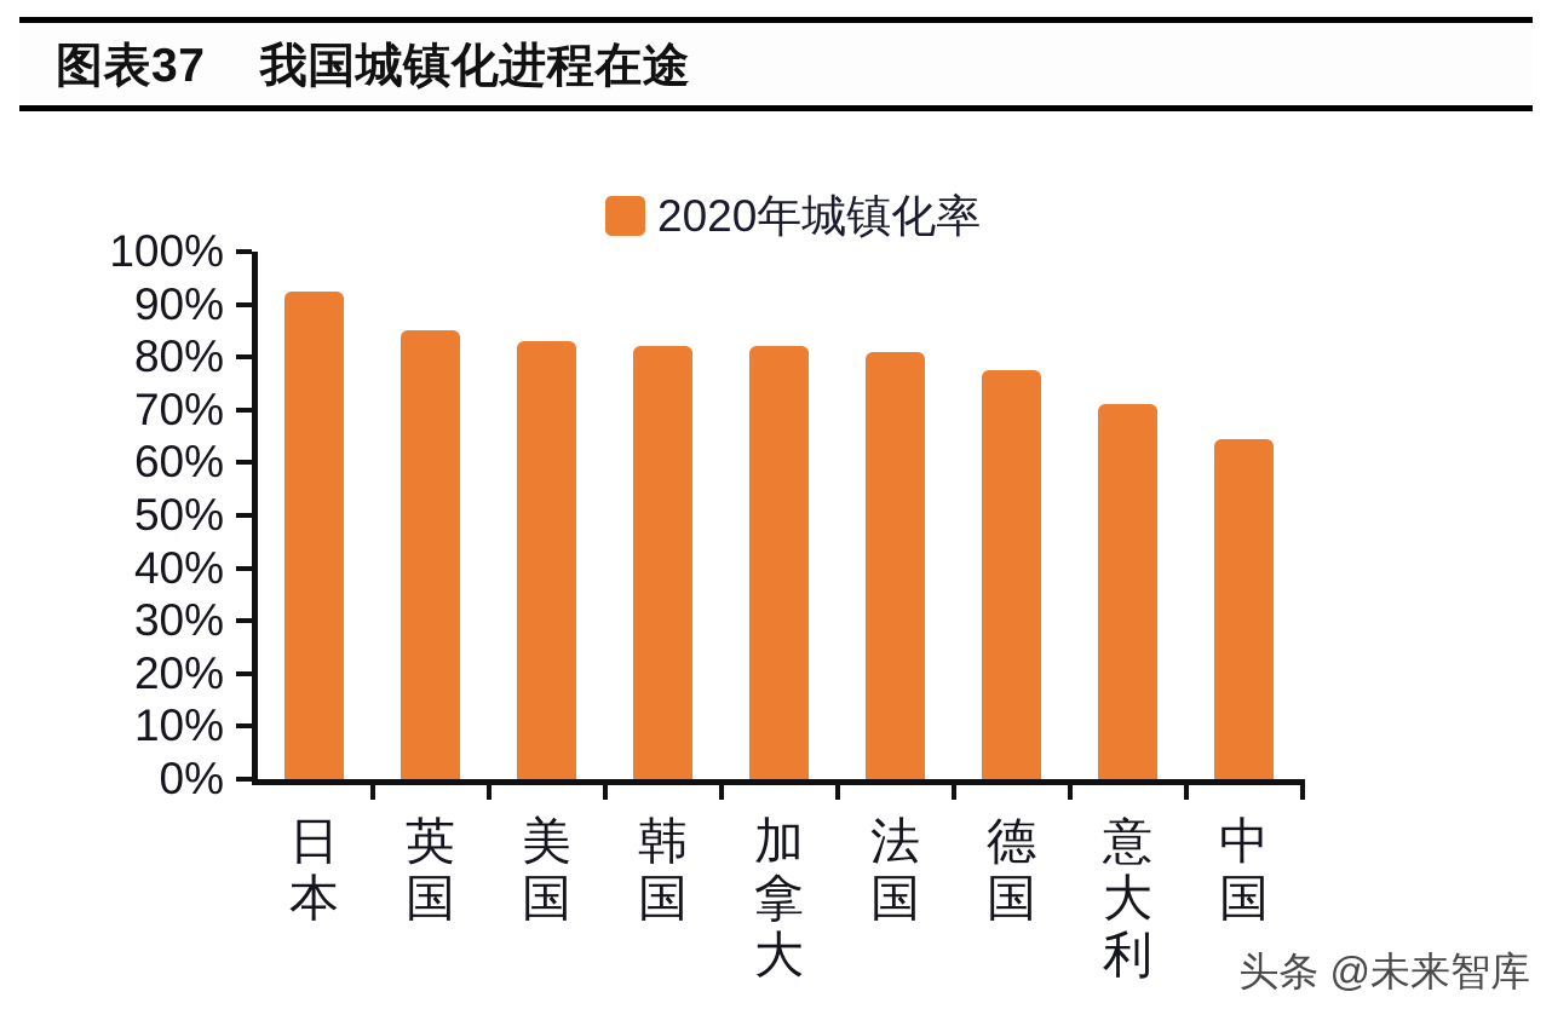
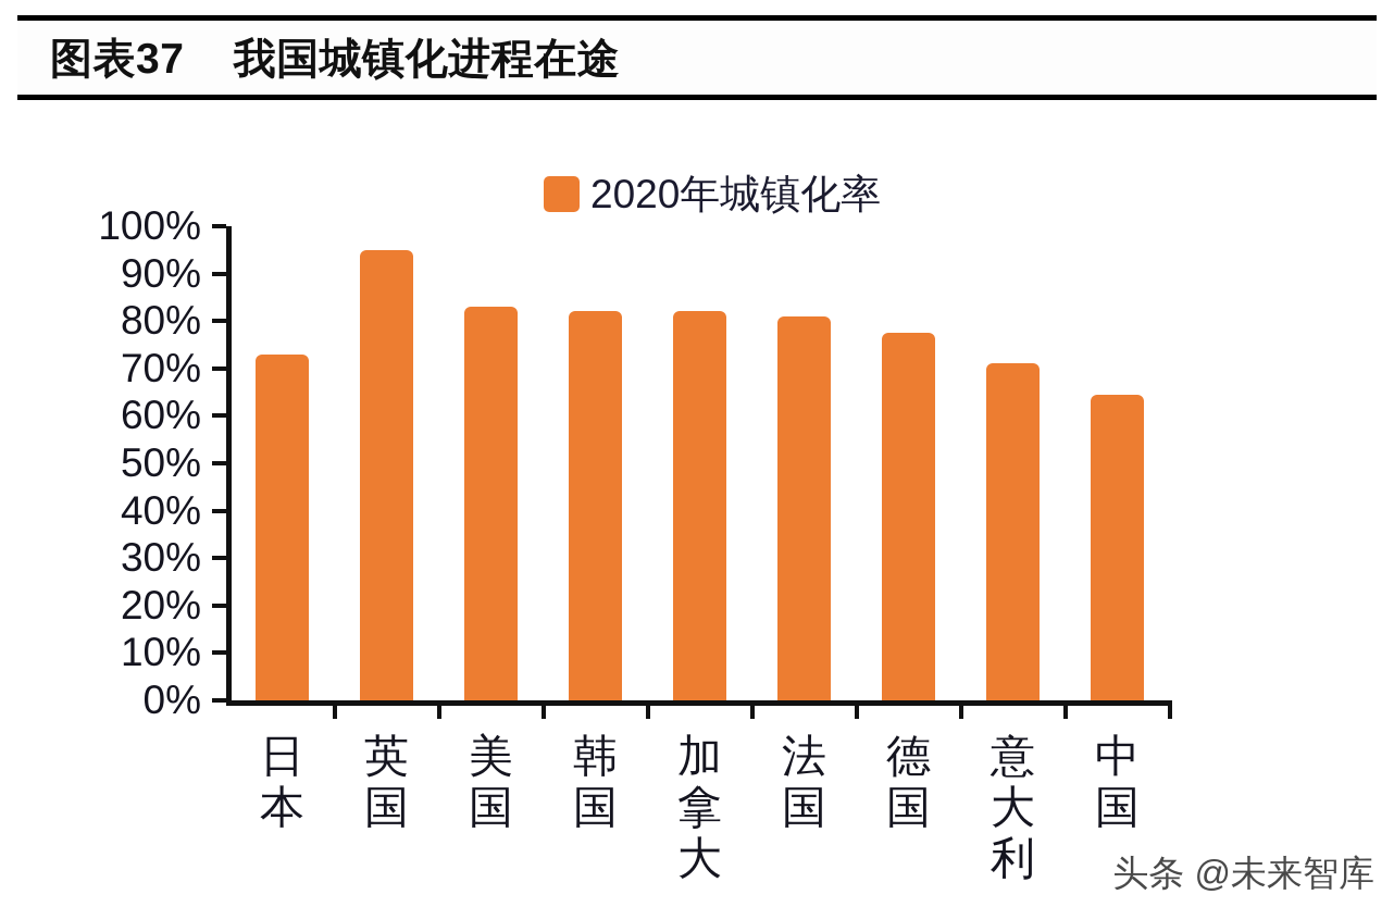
日本: 92% -> 73%
英国: 85% -> 95%
